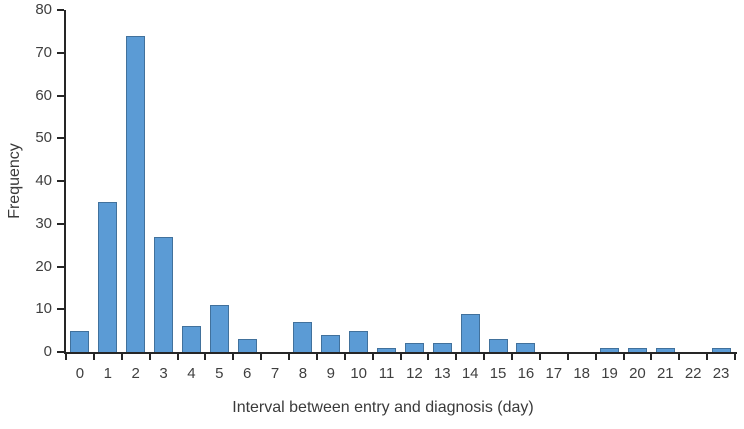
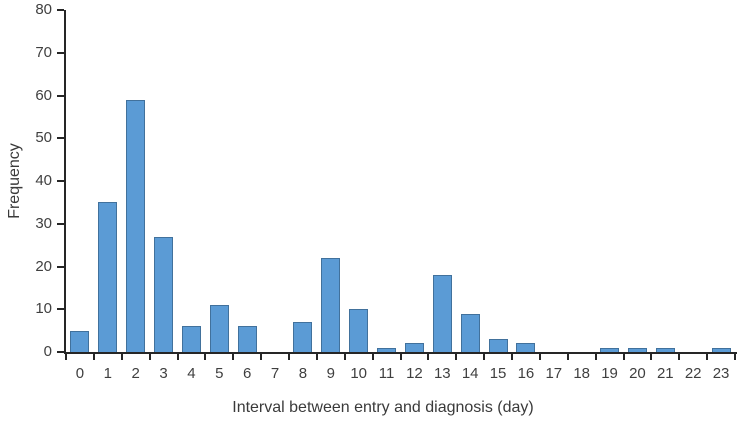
2: 74 -> 59
6: 3 -> 6
9: 4 -> 22
10: 5 -> 10
13: 2 -> 18
